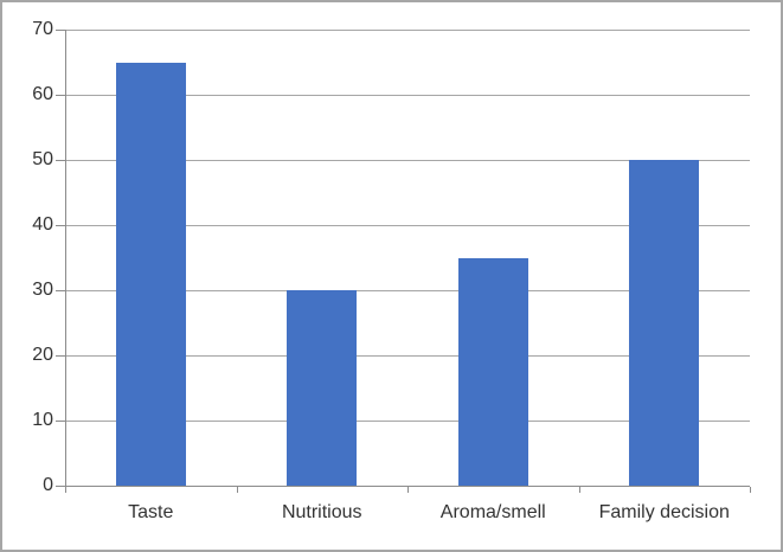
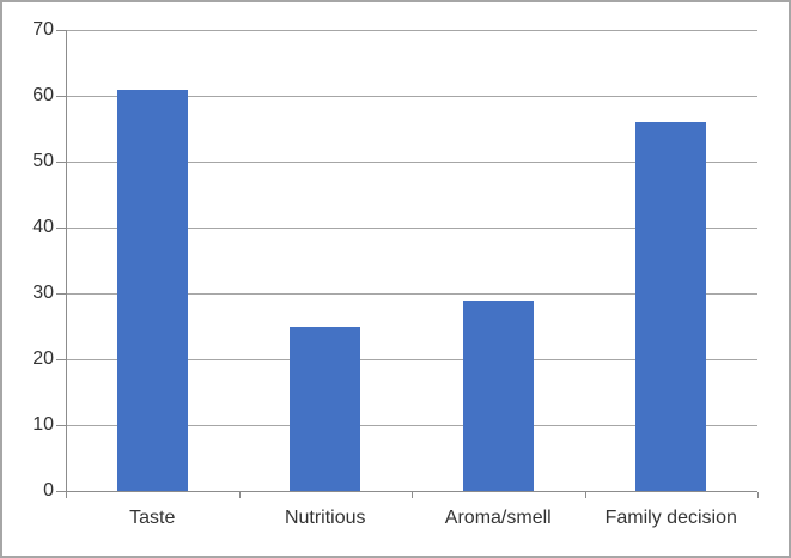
Taste: 65 -> 61
Nutritious: 30 -> 25
Aroma/smell: 35 -> 29
Family decision: 50 -> 56
